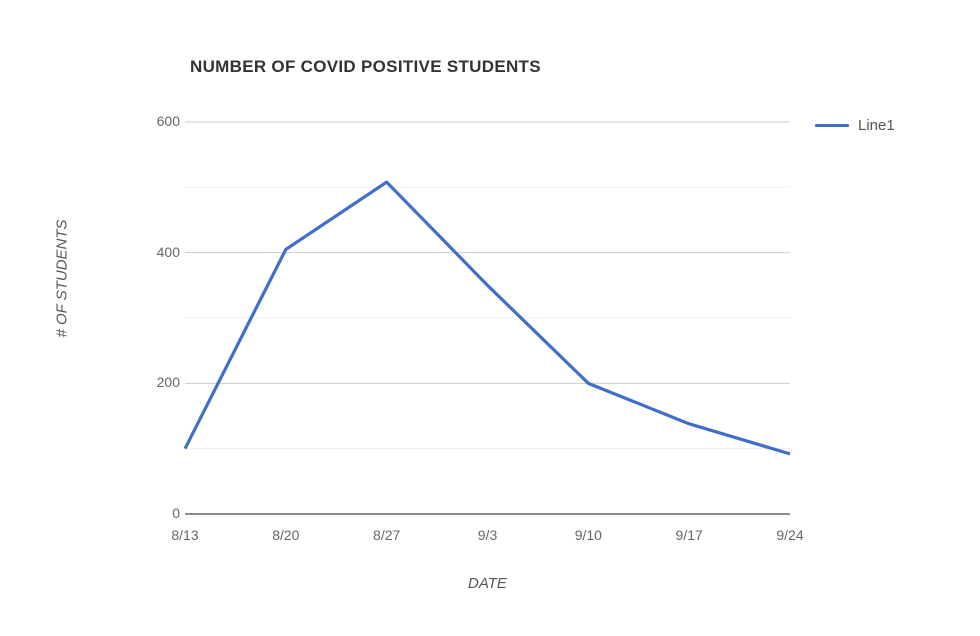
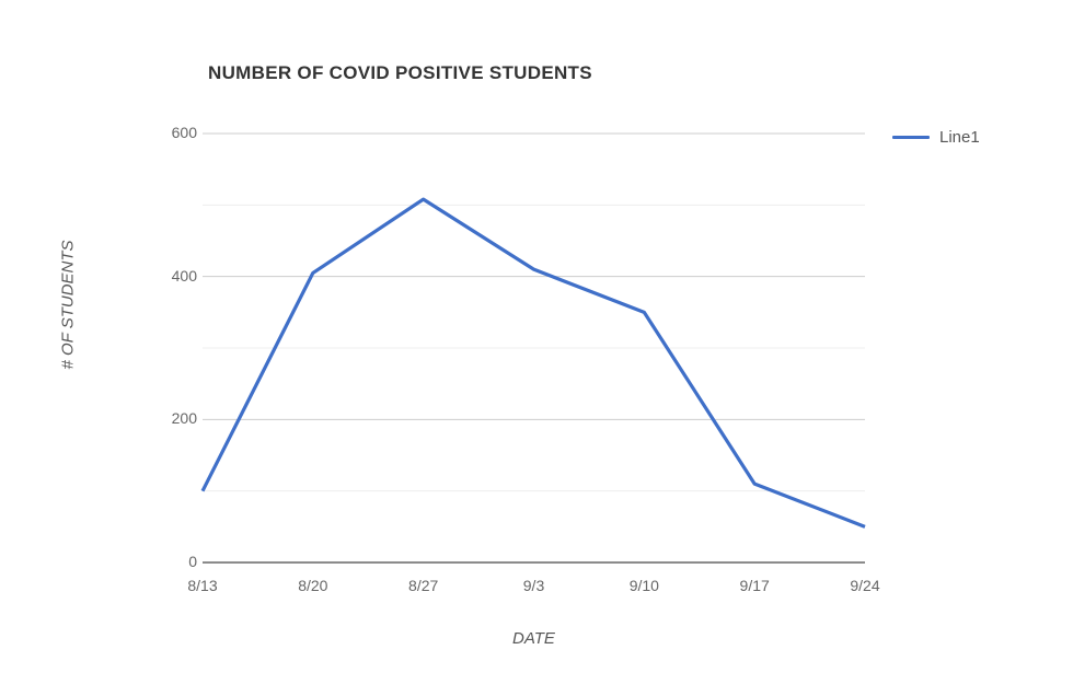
9/3: 350 -> 410
9/10: 200 -> 350
9/17: 140 -> 110
9/24: 90 -> 50
